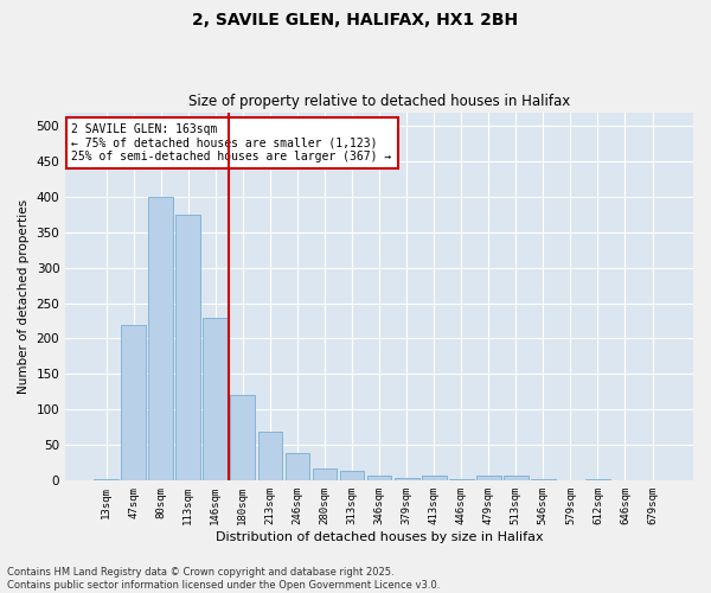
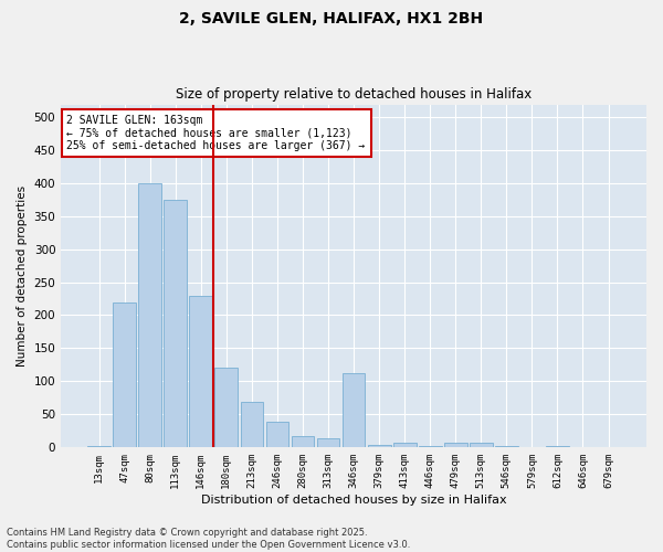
346sqm: 7 -> 112
